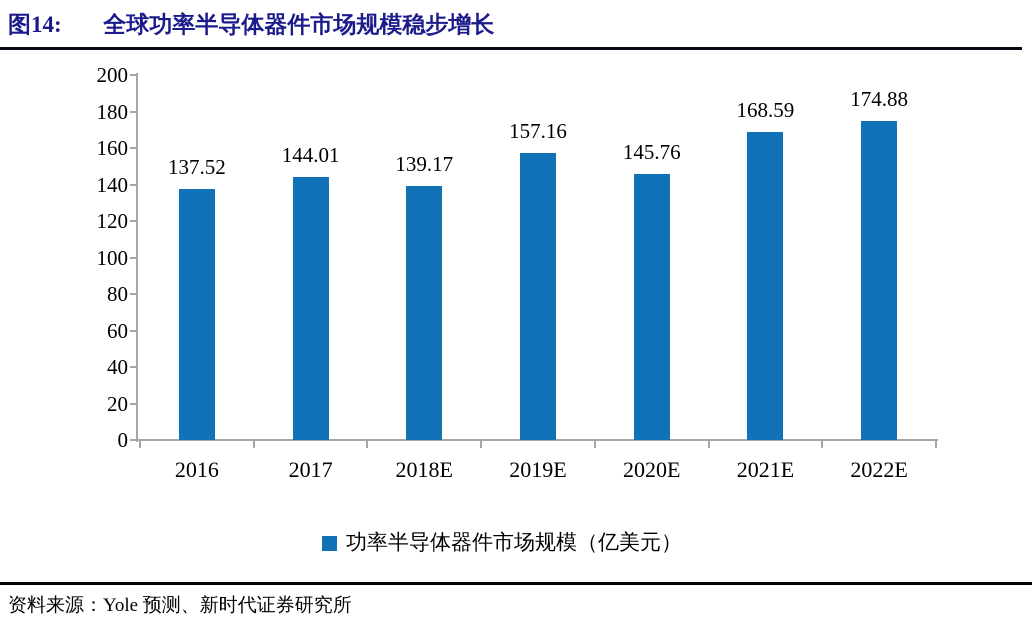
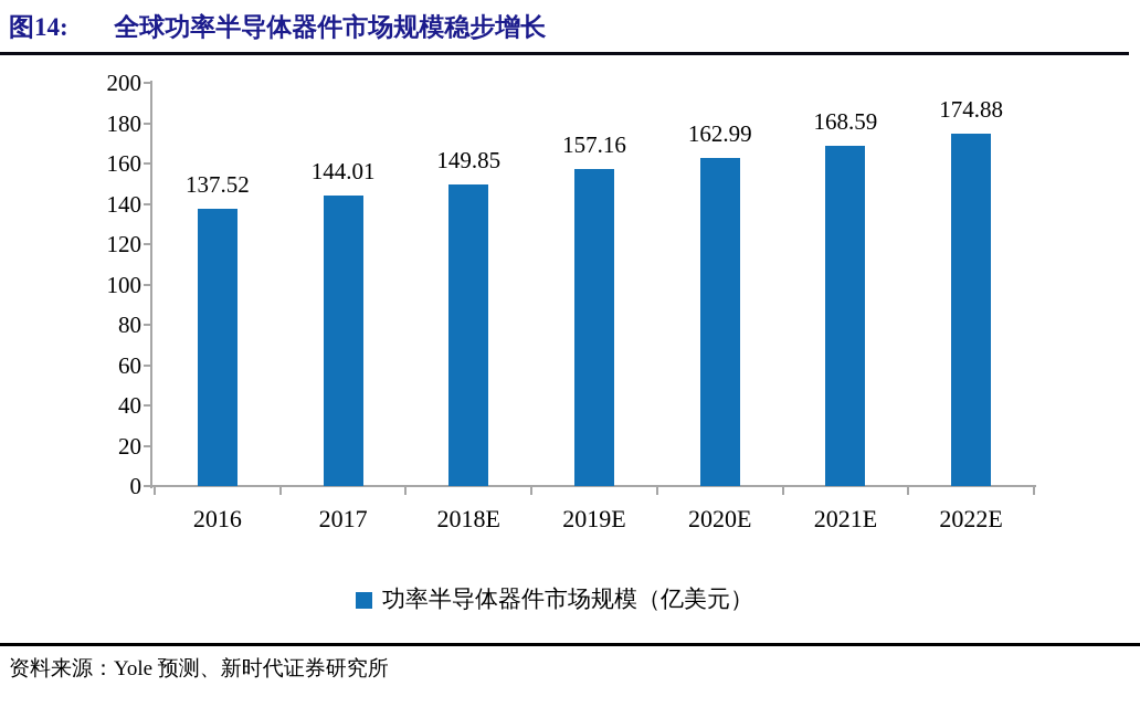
2018E: 139.17 -> 149.85
2020E: 145.76 -> 162.99
